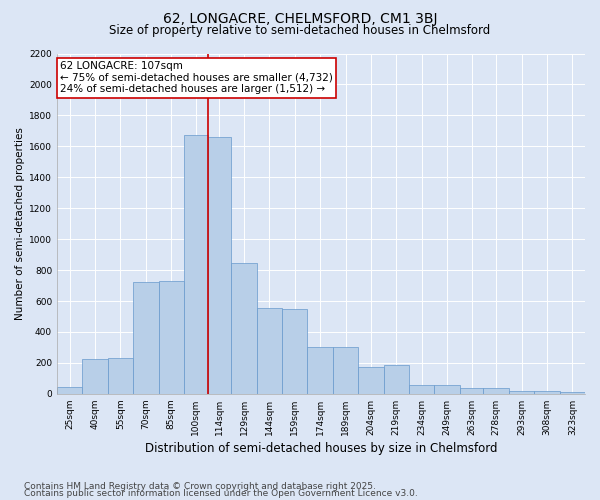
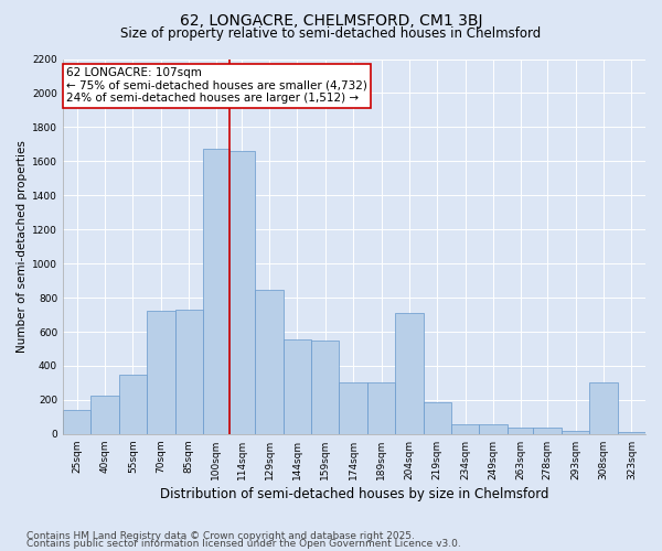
25sqm: 40 -> 140
55sqm: 230 -> 350
204sqm: 180 -> 710
308sqm: 20 -> 300
